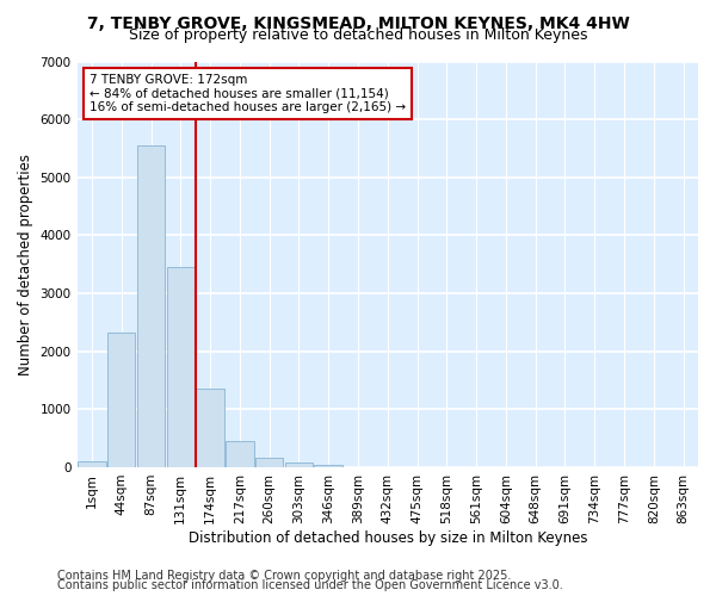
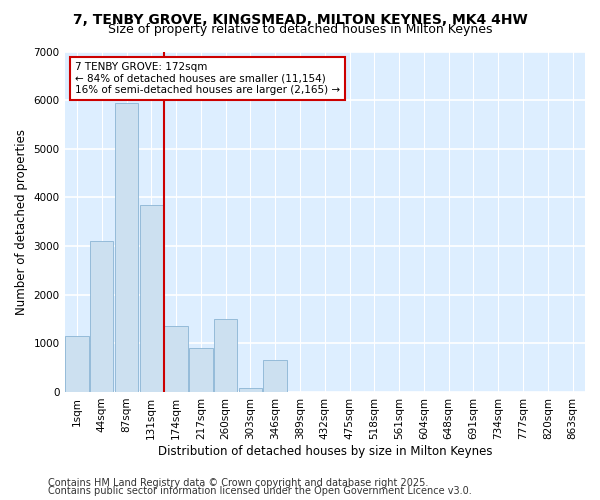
1sqm: 100 -> 1150
44sqm: 2320 -> 3100
87sqm: 5560 -> 5950
131sqm: 3450 -> 3850
217sqm: 460 -> 900
260sqm: 170 -> 1500
346sqm: 50 -> 650
